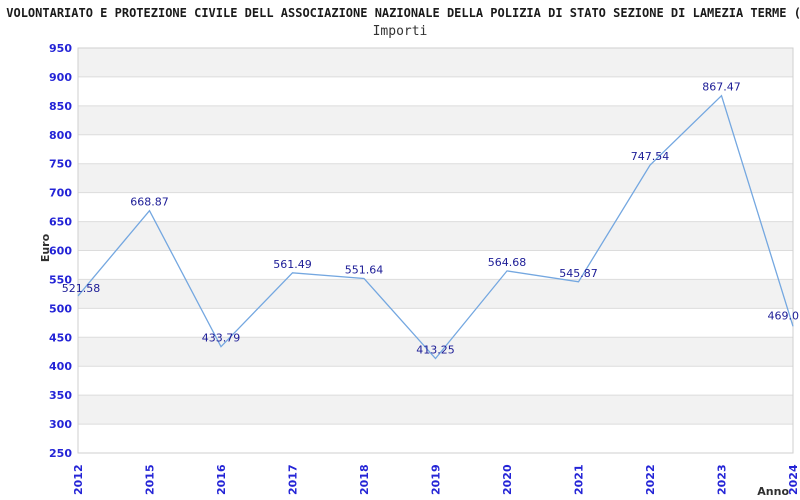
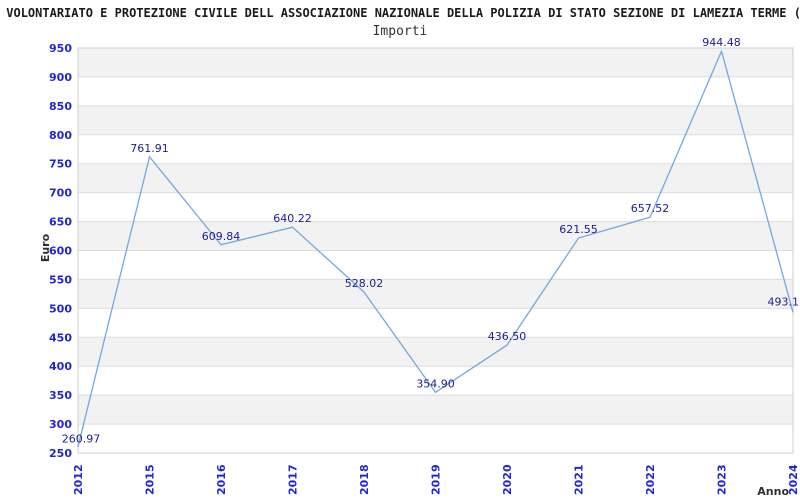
2012: 521.58 -> 260.97
2015: 668.87 -> 761.91
2016: 433.79 -> 609.84
2017: 561.49 -> 640.22
2018: 551.64 -> 528.02
2019: 413.25 -> 354.90
2020: 564.68 -> 436.50
2021: 545.87 -> 621.55
2022: 747.54 -> 657.52
2023: 867.47 -> 944.48
2024: 469.0 -> 493.1
